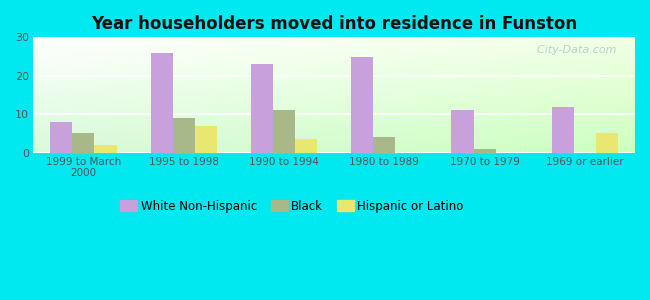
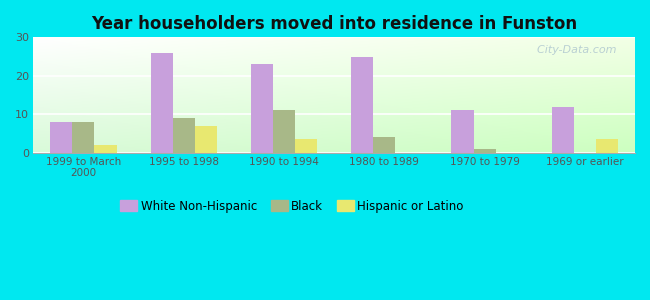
Black/1999 to March 2000: 5 -> 8
Hispanic or Latino/1969 or earlier: 5.0 -> 3.5
